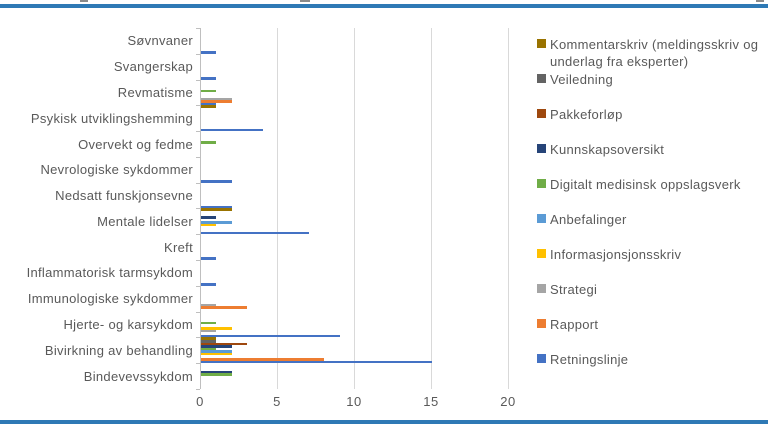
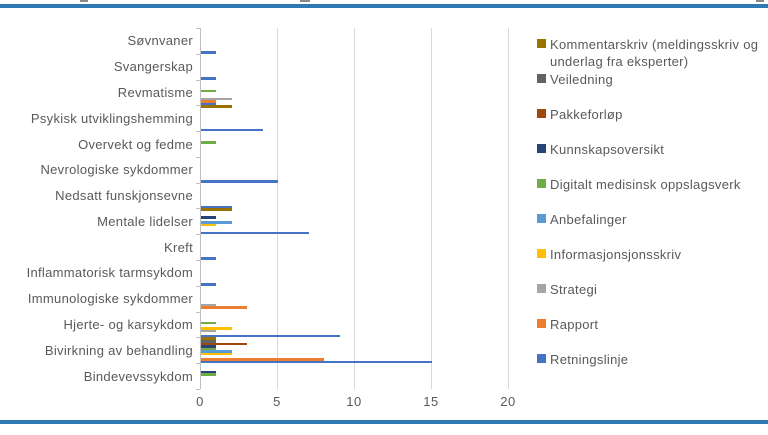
Rapport/Revmatisme: 2 -> 1
Kommentarskriv (meldingsskriv og underlag fra eksperter)/Psykisk utviklingshemming: 1 -> 2
Retningslinje/Nevrologiske sykdommer: 2 -> 5
Kunnskapsoversikt/Bivirkning av behandling: 2 -> 1
Kunnskapsoversikt/Bindevevssykdom: 2 -> 1
Digitalt medisinsk oppslagsverk/Bindevevssykdom: 2 -> 1
